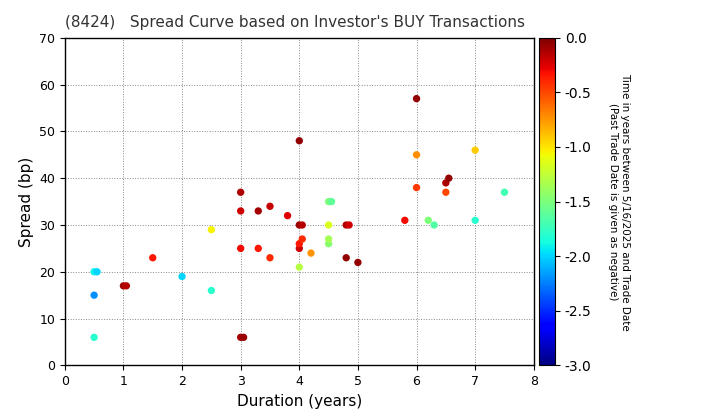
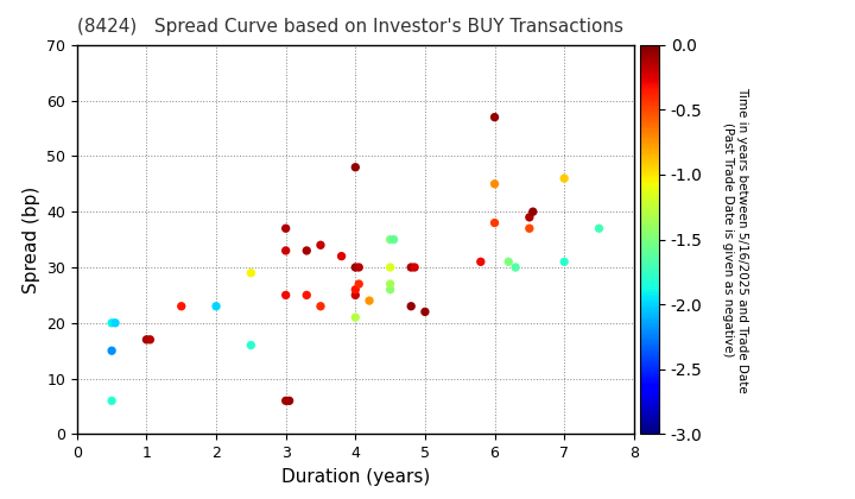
2: 19 -> 23
